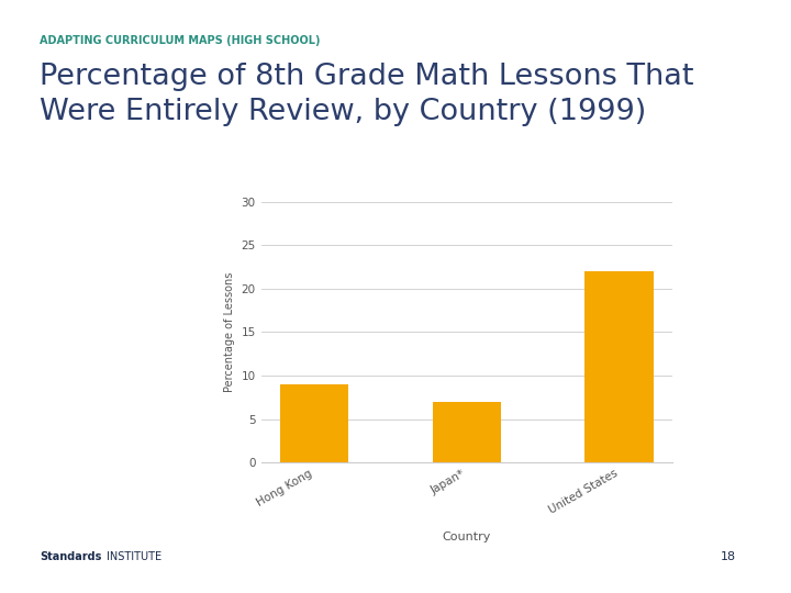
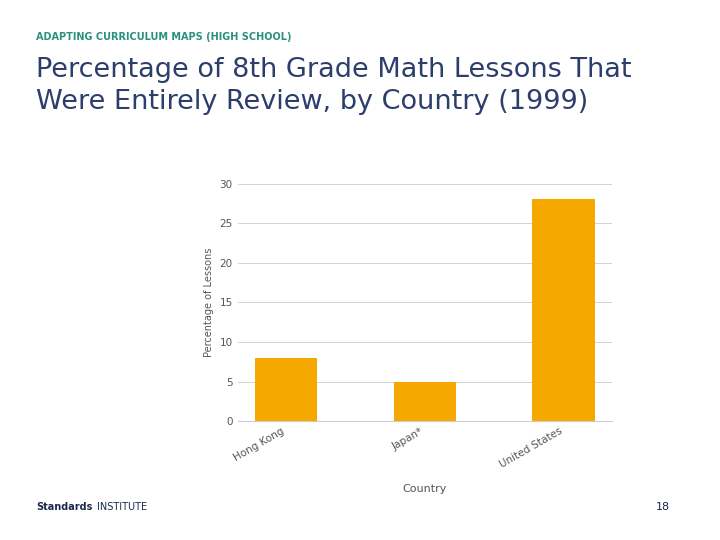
Hong Kong: 9 -> 8
Japan*: 7 -> 5
United States: 22 -> 28
